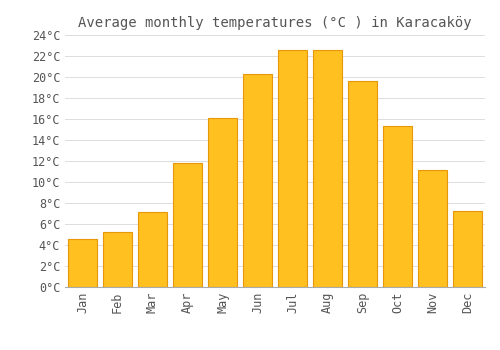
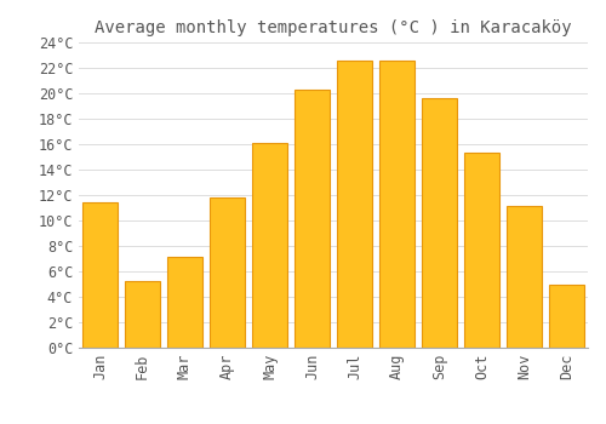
Jan: 4.6°C -> 11.4°C
Dec: 7.2°C -> 5.0°C
